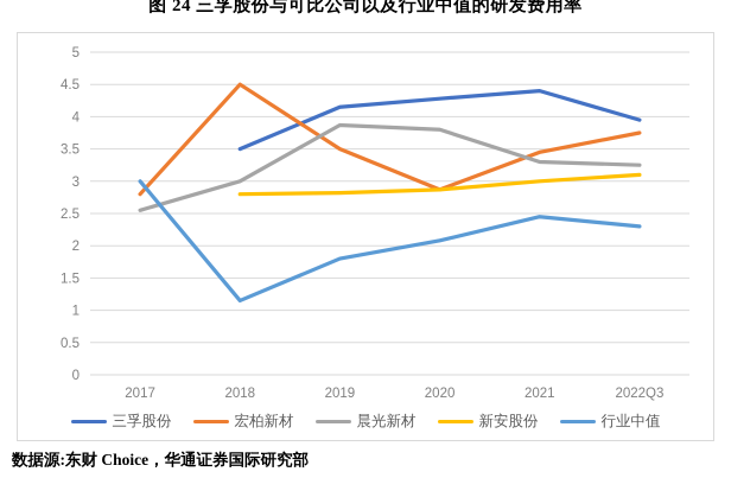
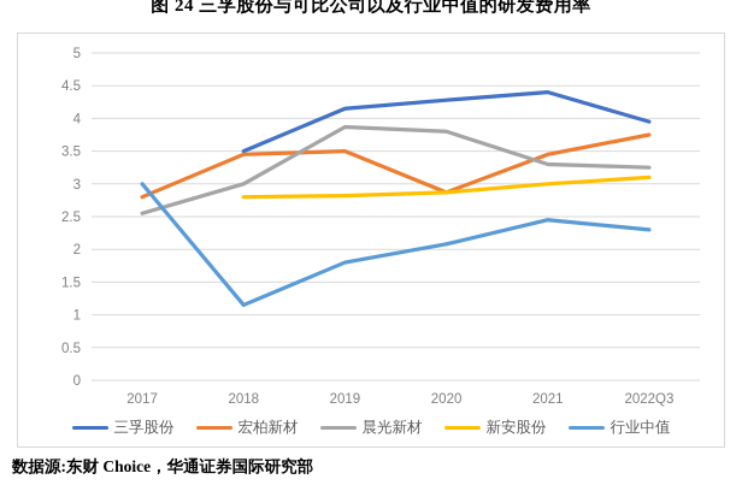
宏柏新材/2018: 4.5 -> 3.5
